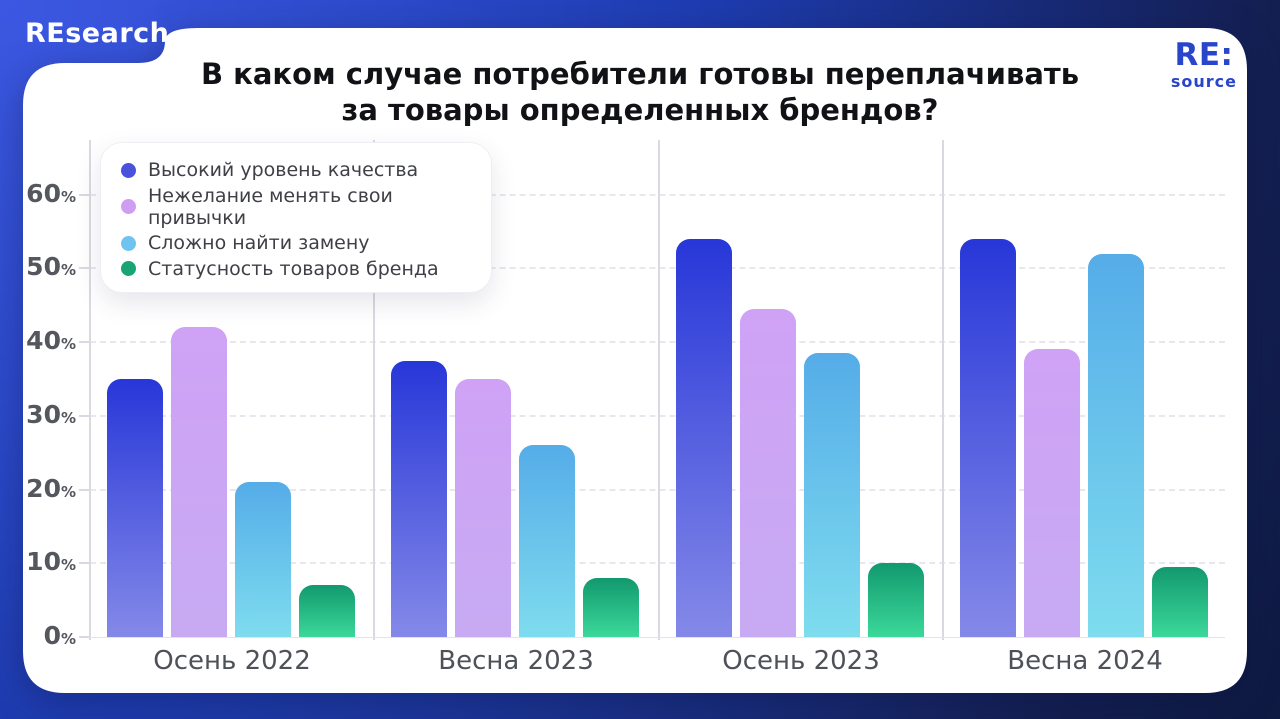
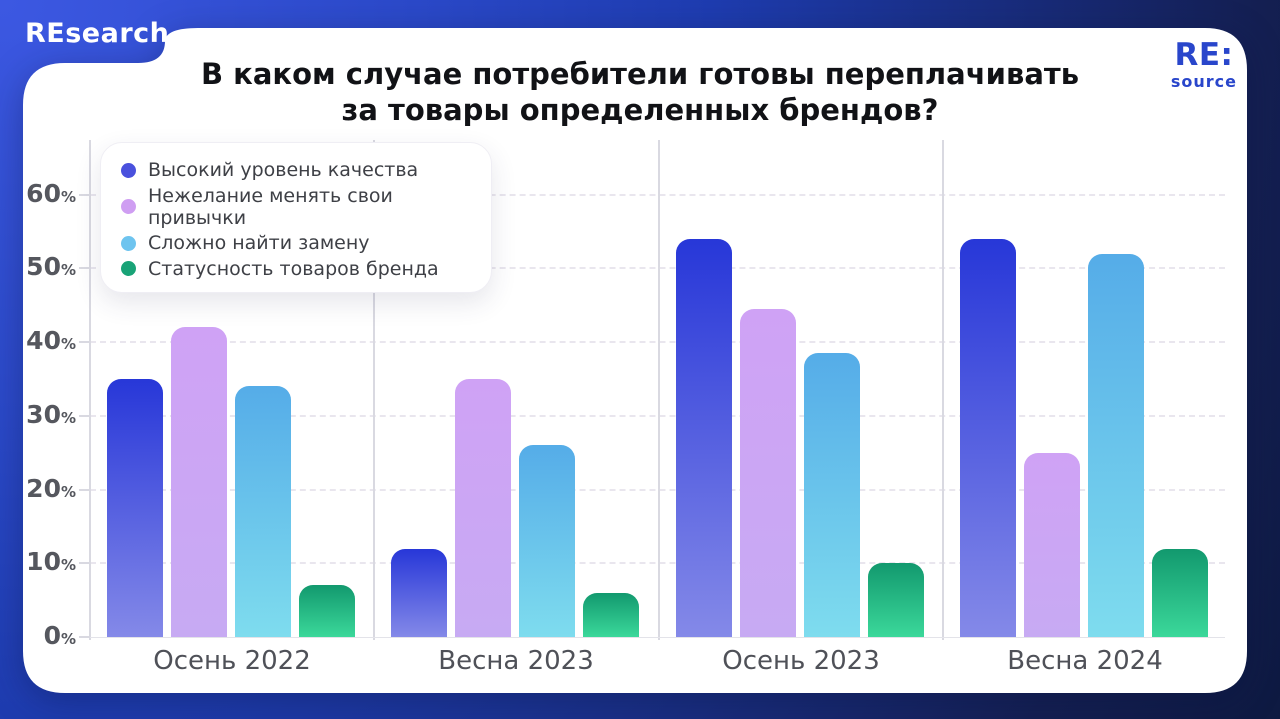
Сложно найти замену/Осень 2022: 21 -> 34
Высокий уровень качества/Весна 2023: 38 -> 12
Статусность товаров бренда/Весна 2023: 8 -> 6
Нежелание менять свои привычки/Весна 2024: 39 -> 25
Статусность товаров бренда/Весна 2024: 10 -> 12
